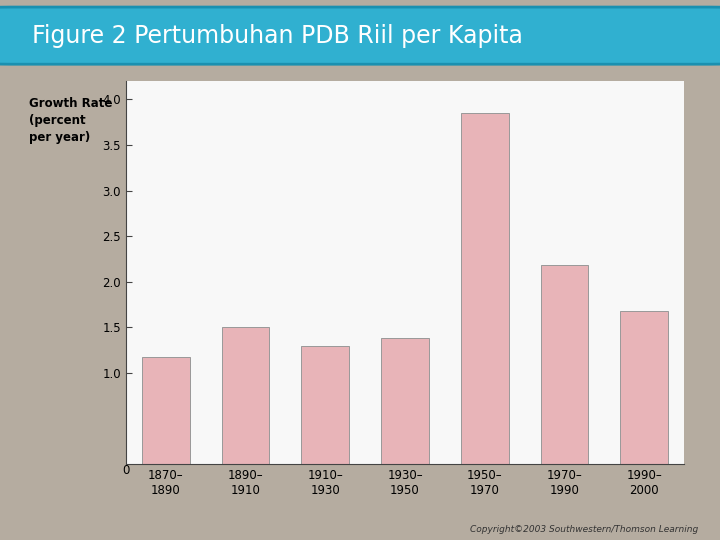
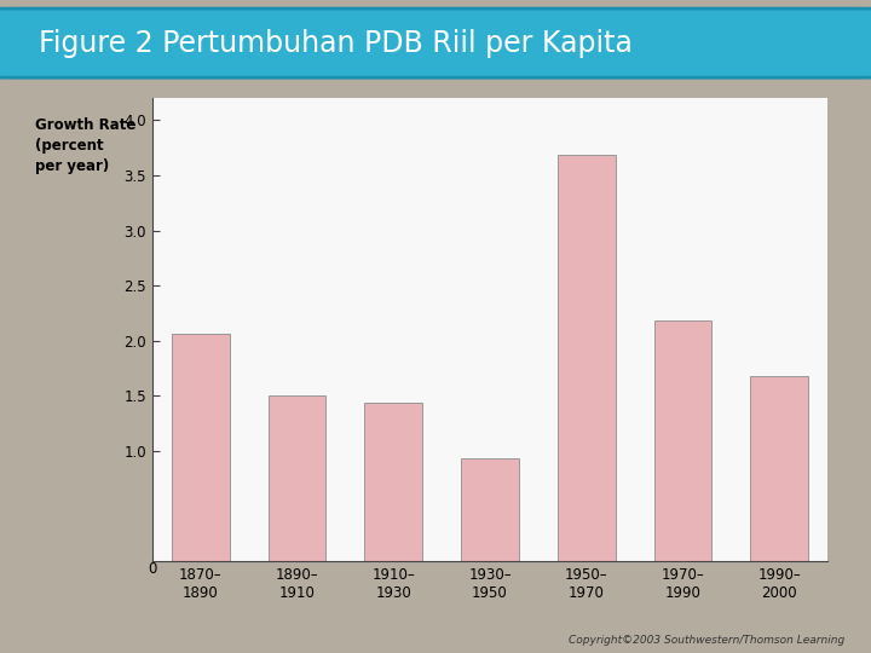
1870– 1890: 1.18 -> 2.06
1910– 1930: 1.30 -> 1.44
1930– 1950: 1.38 -> 0.94
1950– 1970: 3.85 -> 3.68
